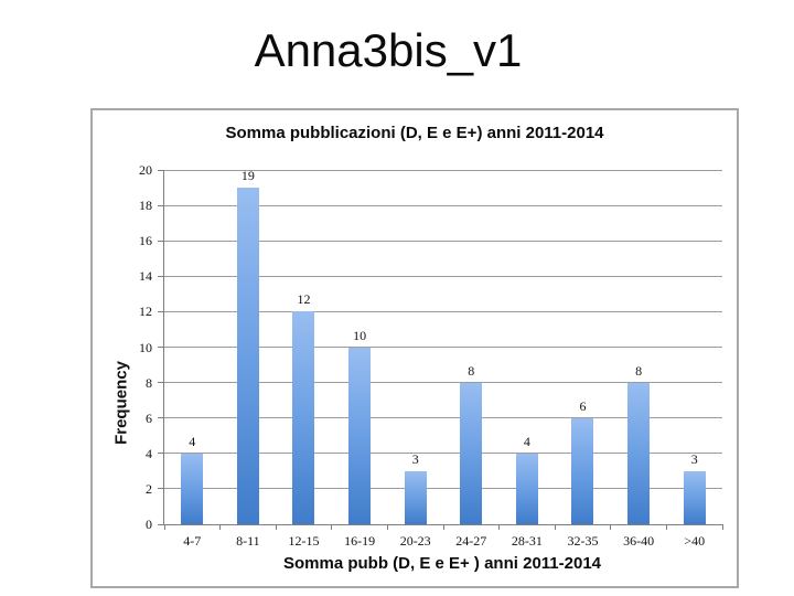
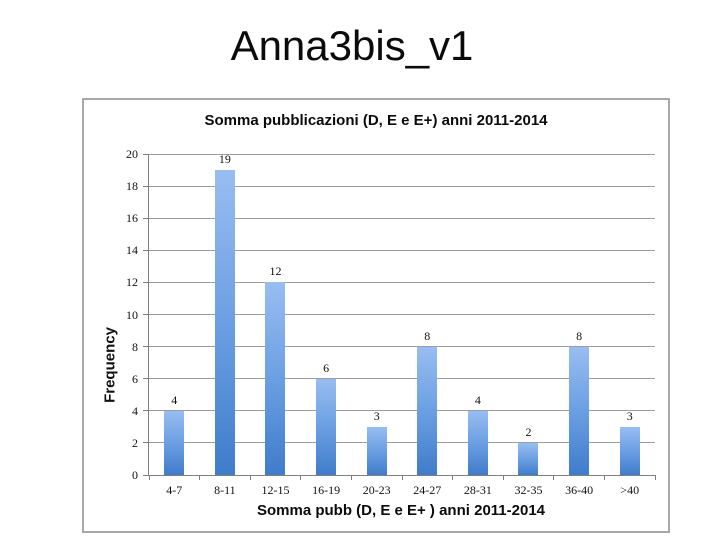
16-19: 10 -> 6
32-35: 6 -> 2
